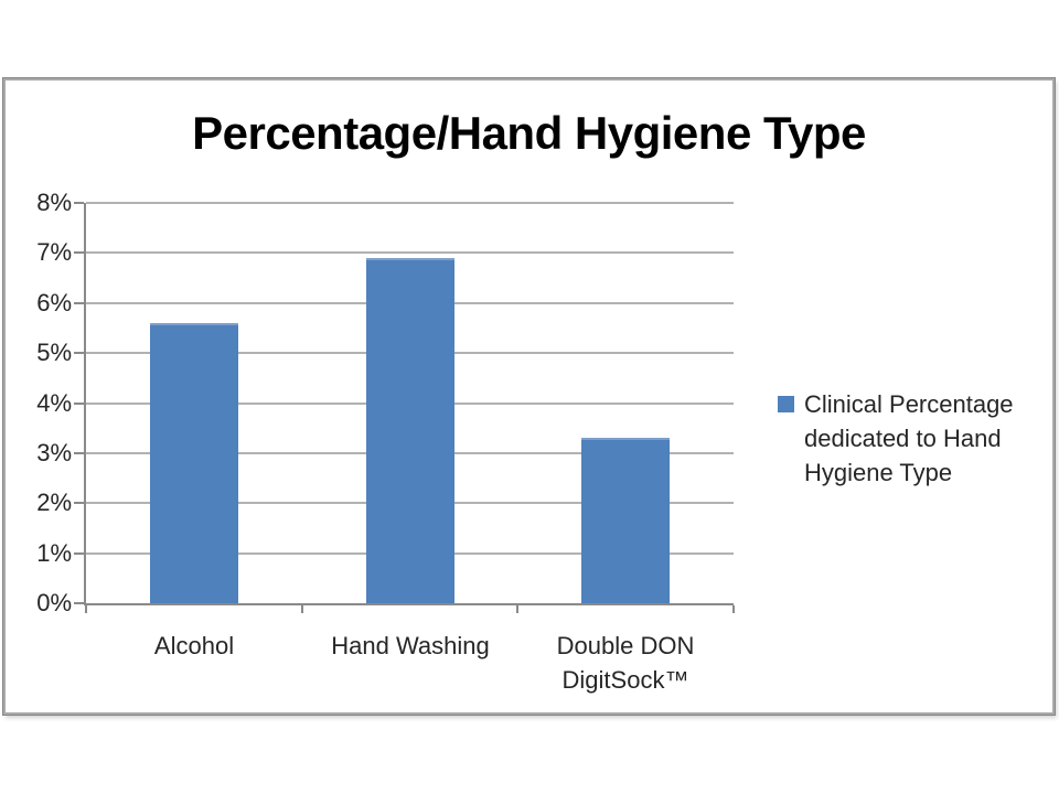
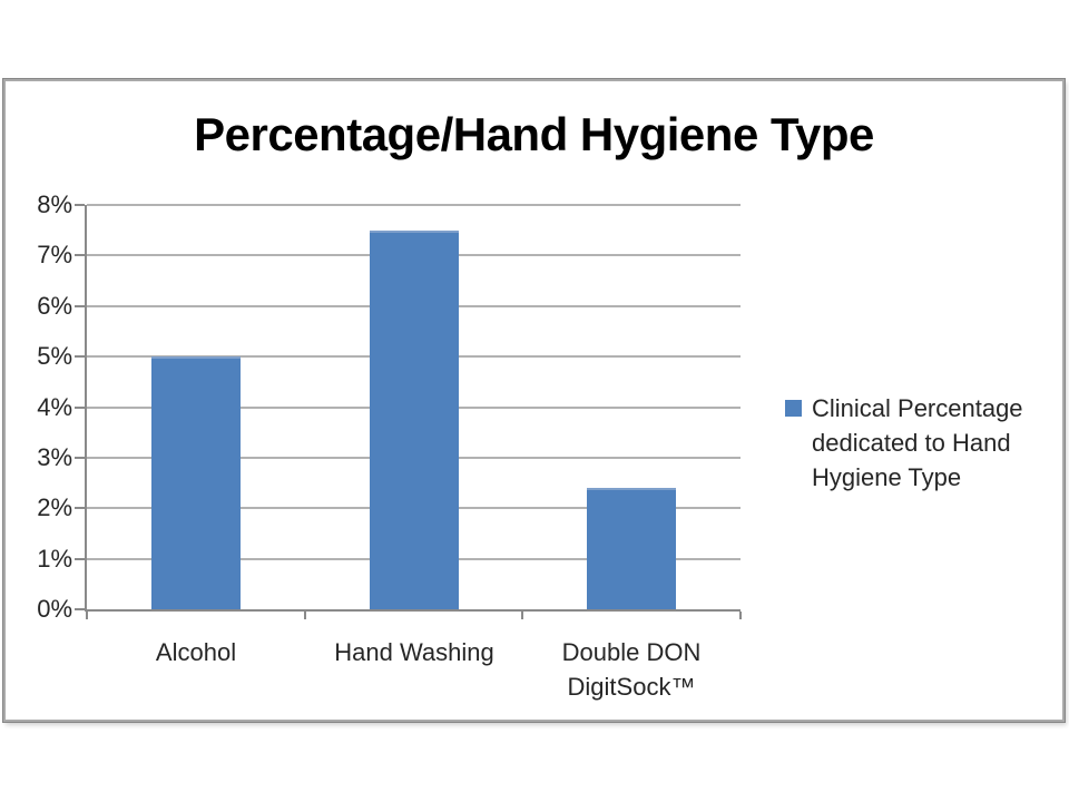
Alcohol: 5.6% -> 5.0%
Hand Washing: 6.9% -> 7.5%
Double DON DigitSock™: 3.3% -> 2.4%
